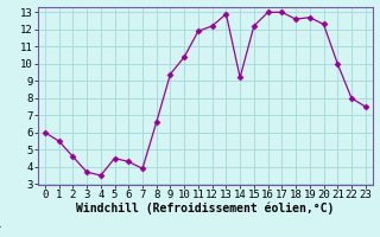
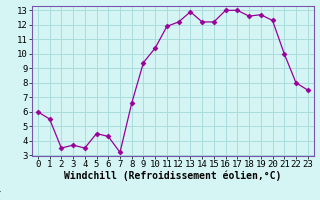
2: 4.6 -> 3.5
7: 3.9 -> 3.2
14: 9.2 -> 12.2
